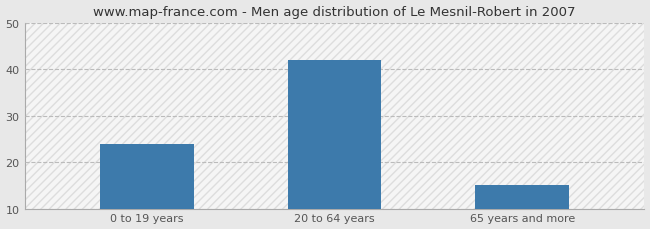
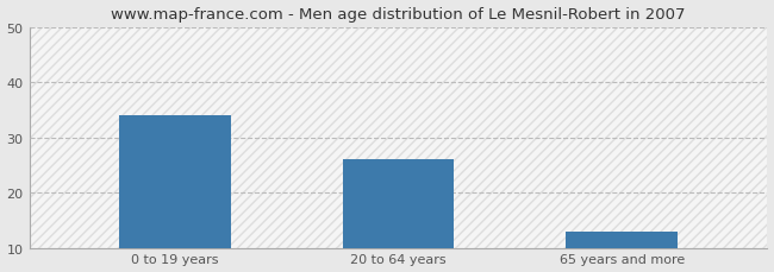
0 to 19 years: 24 -> 34
20 to 64 years: 42 -> 26
65 years and more: 15 -> 13
